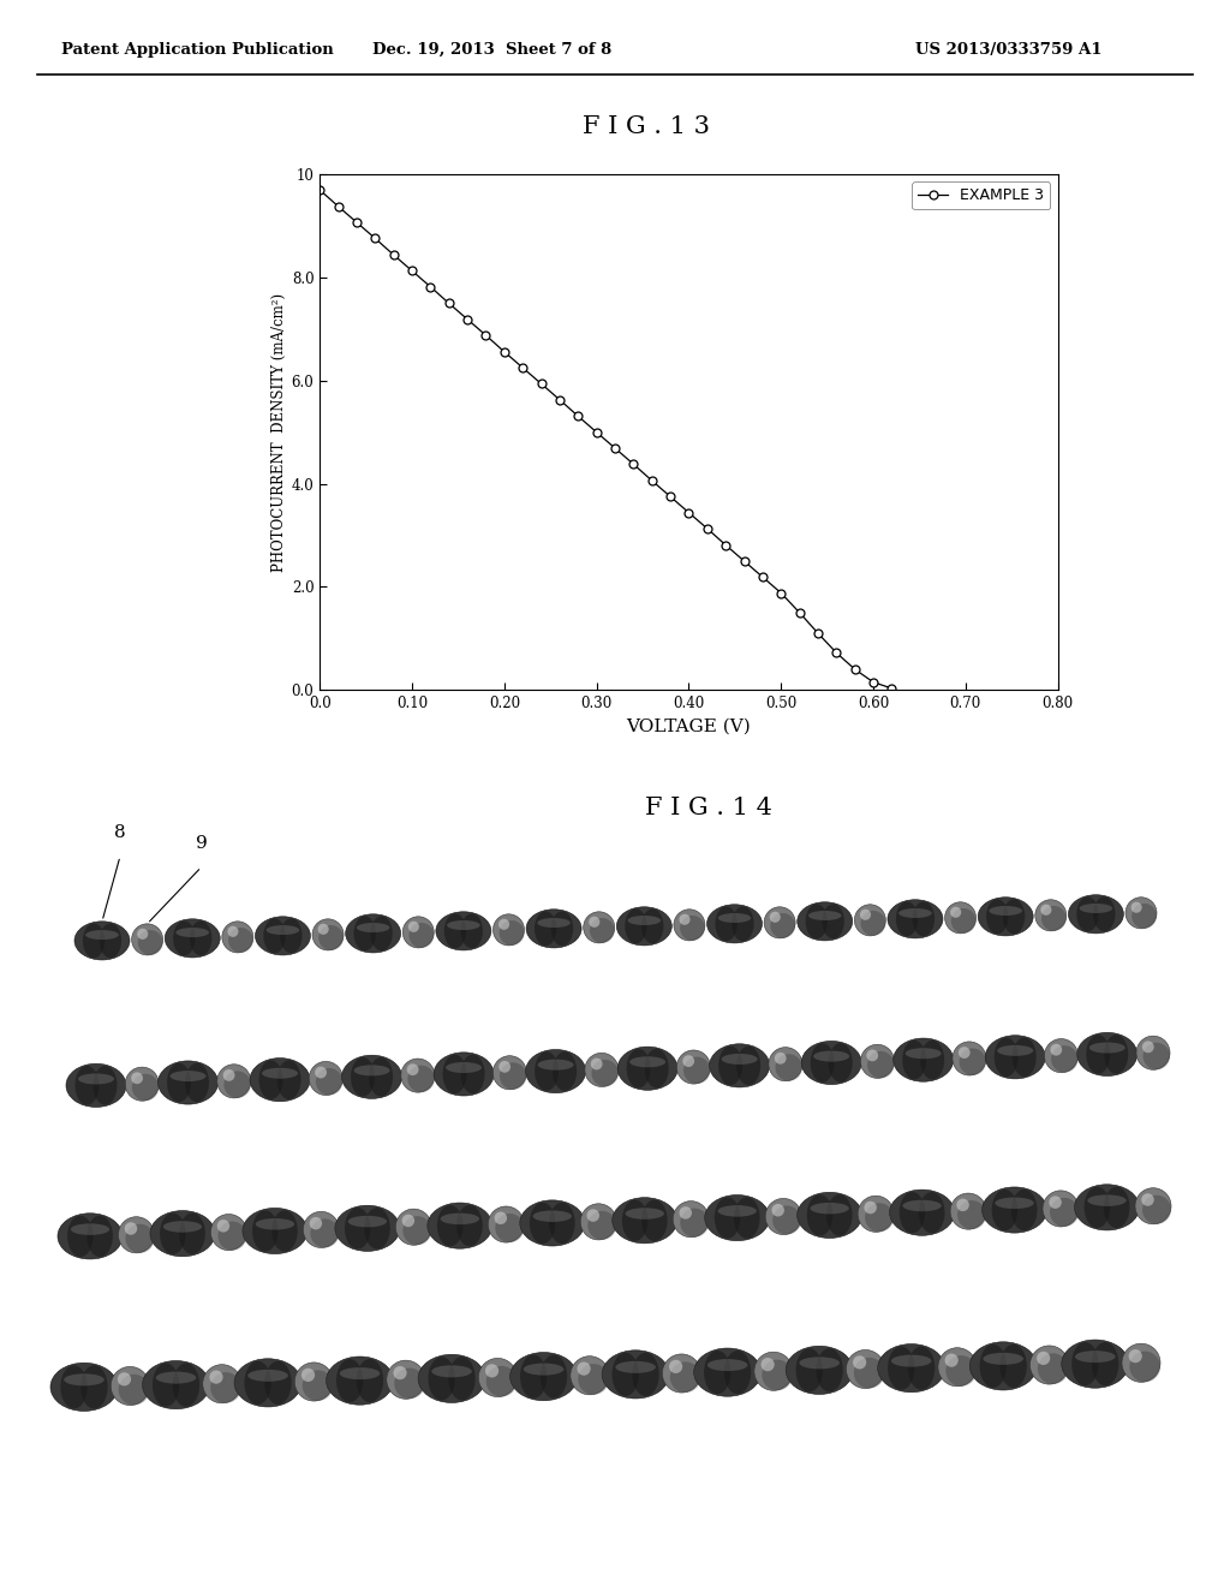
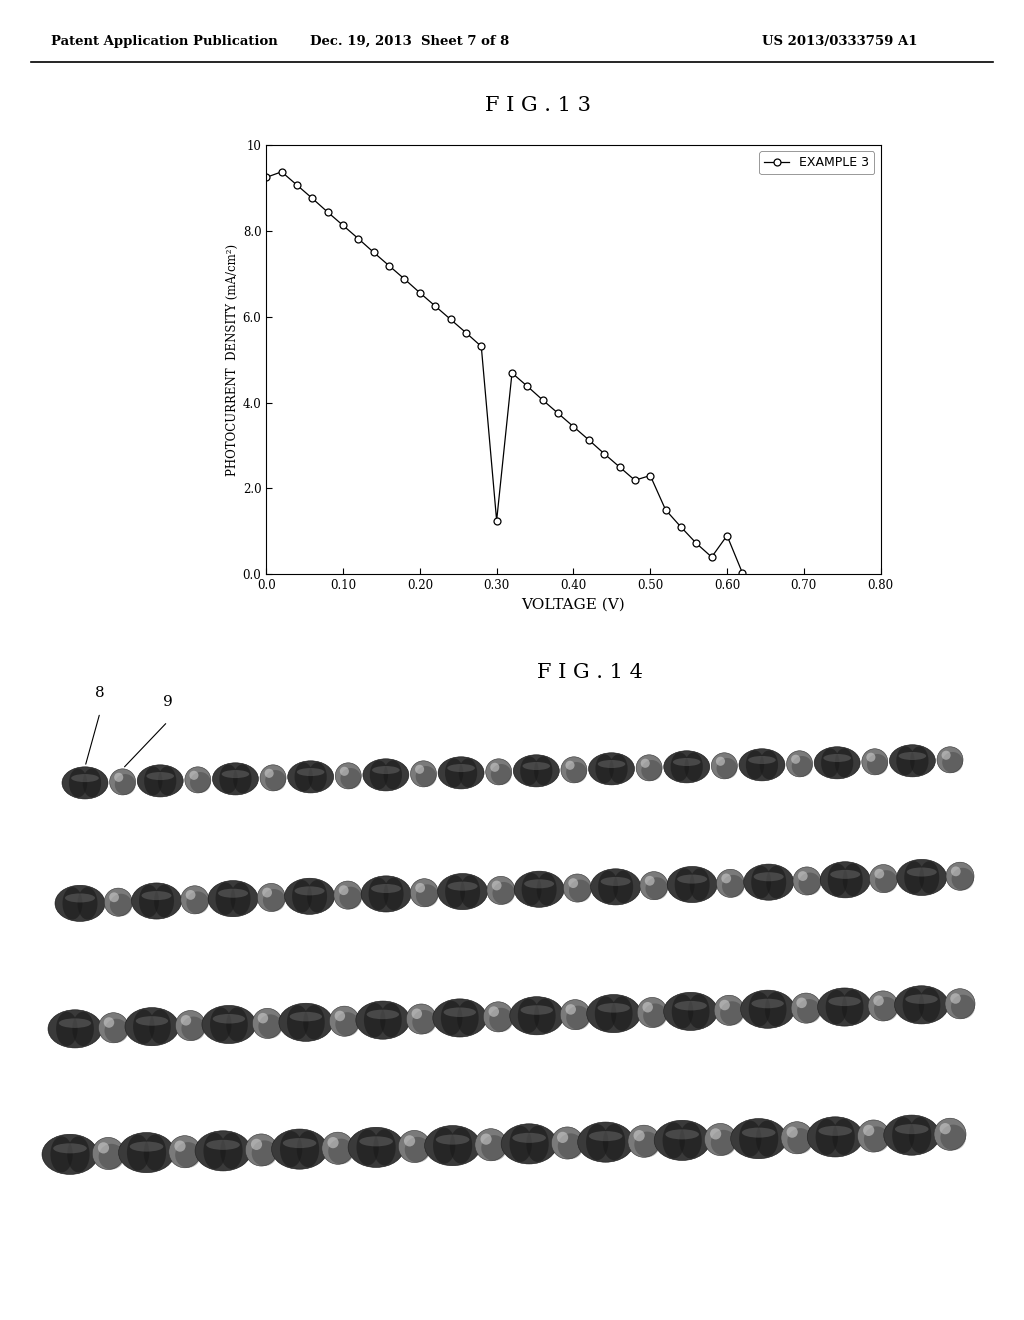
0.0: 9.70 -> 9.25
0.30: 5.00 -> 1.25
0.50: 1.88 -> 2.30
0.60: 0.15 -> 0.90
